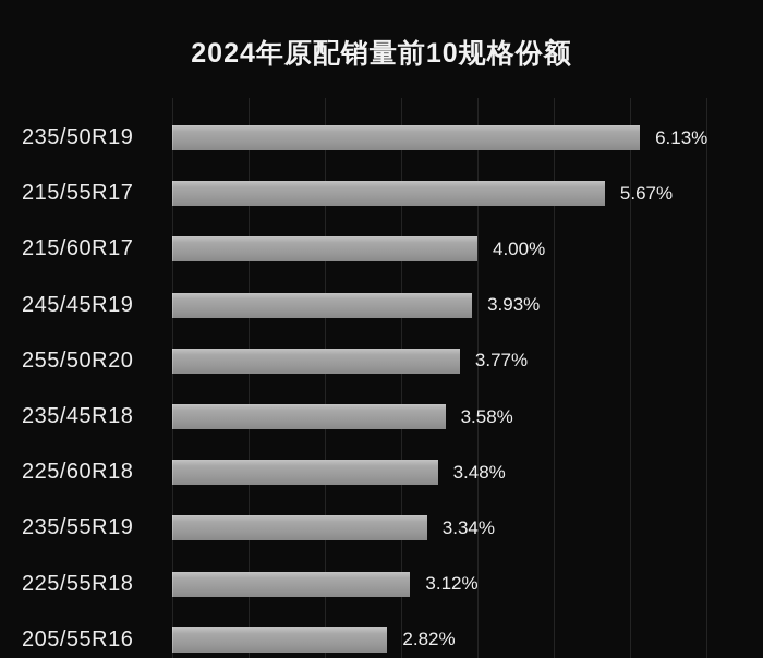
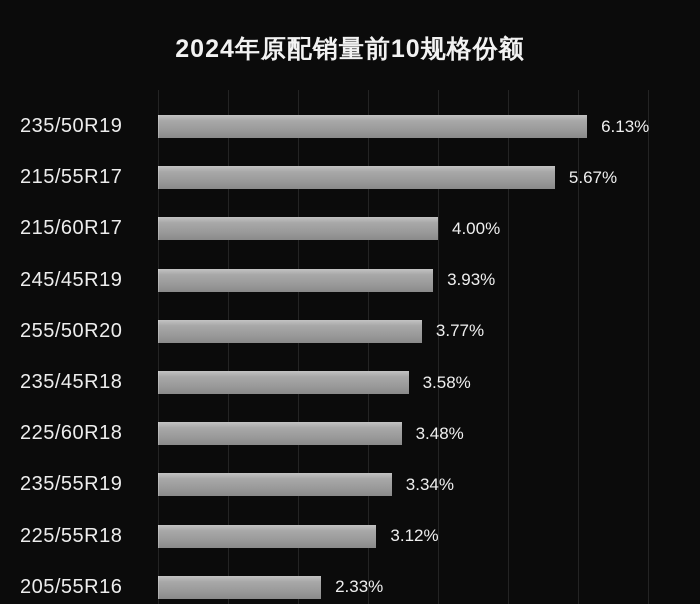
205/55R16: 2.82% -> 2.33%
